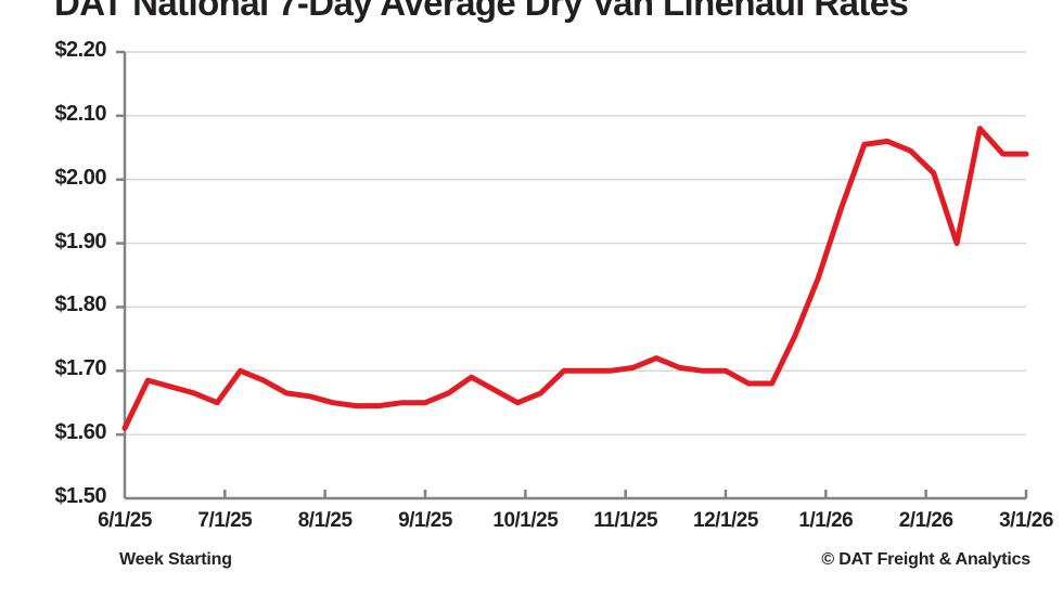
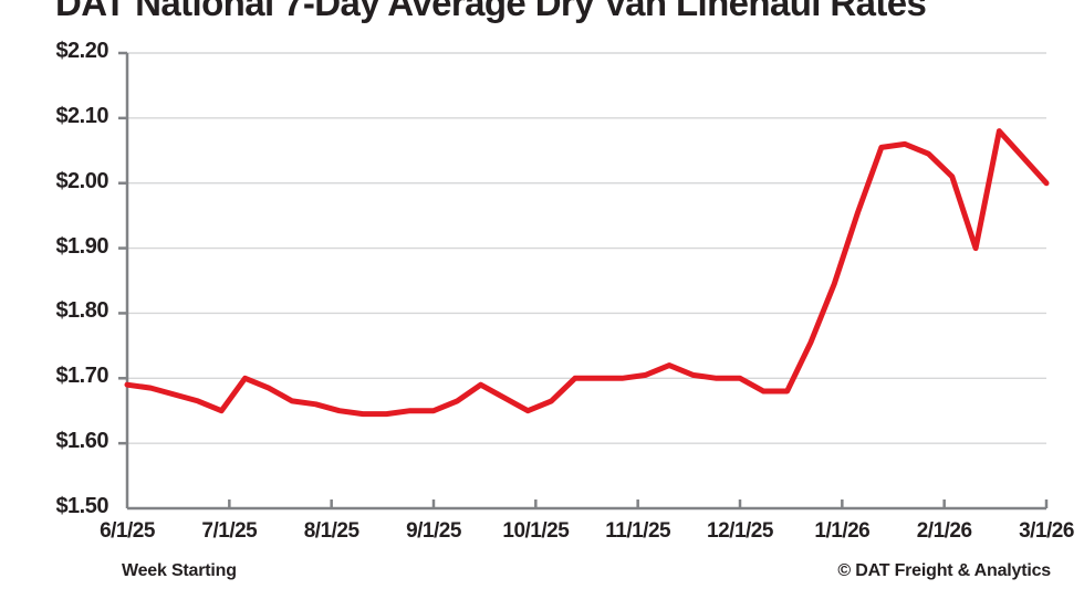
6/1/25: $1.61 -> $1.69
3/1/26: $2.04 -> $2.00
